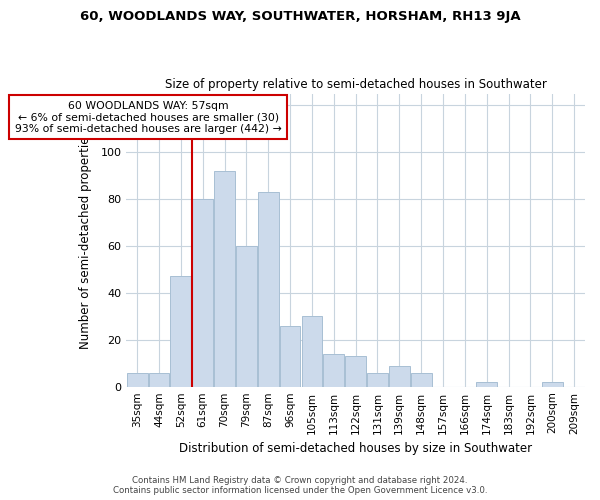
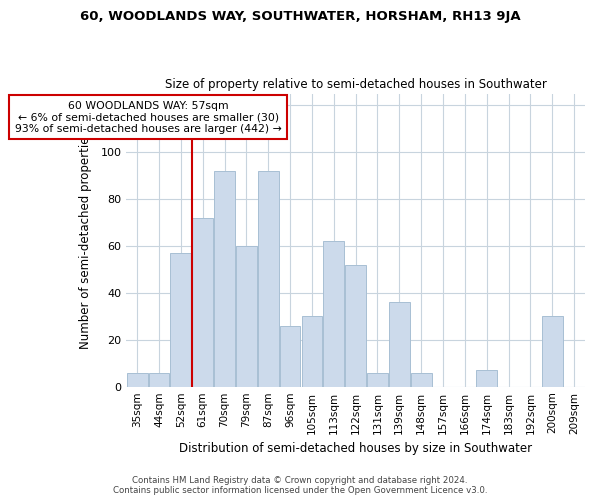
52sqm: 47 -> 57
61sqm: 80 -> 72
87sqm: 83 -> 92
113sqm: 14 -> 62
122sqm: 13 -> 52
139sqm: 9 -> 36
174sqm: 2 -> 7
200sqm: 2 -> 30
